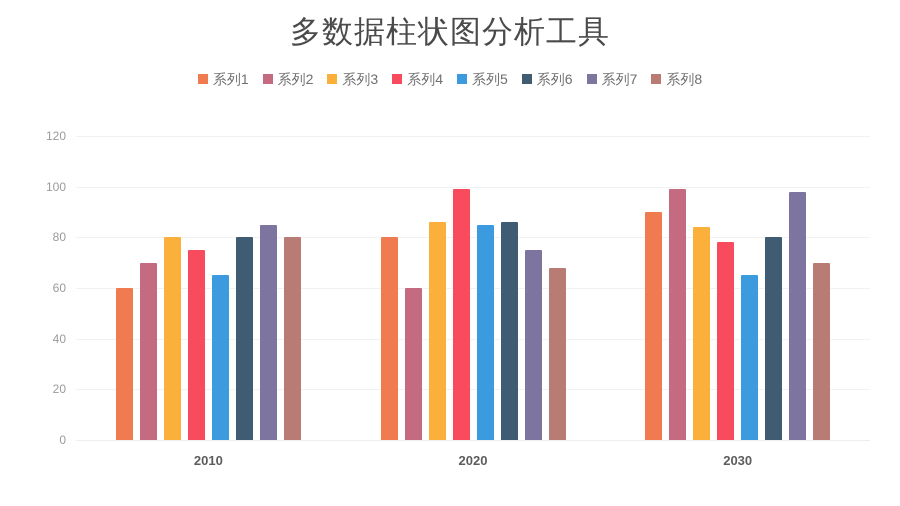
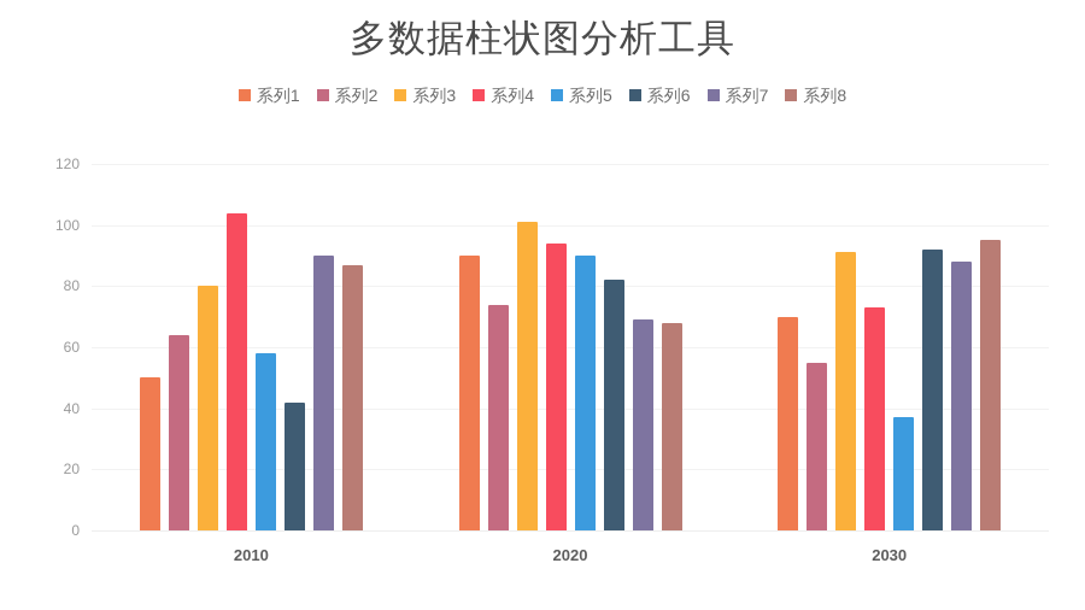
系列1/2010: 60 -> 50
系列2/2010: 70 -> 64
系列4/2010: 75 -> 104
系列5/2010: 65 -> 58
系列6/2010: 80 -> 42
系列7/2010: 85 -> 90
系列8/2010: 80 -> 87
系列1/2020: 80 -> 90
系列2/2020: 60 -> 74
系列3/2020: 86 -> 101
系列4/2020: 99 -> 94
系列5/2020: 85 -> 90
系列6/2020: 86 -> 82
系列7/2020: 75 -> 69
系列1/2030: 90 -> 70
系列2/2030: 99 -> 55
系列3/2030: 84 -> 91
系列4/2030: 78 -> 73
系列5/2030: 65 -> 37
系列6/2030: 80 -> 92
系列7/2030: 98 -> 88
系列8/2030: 70 -> 95
